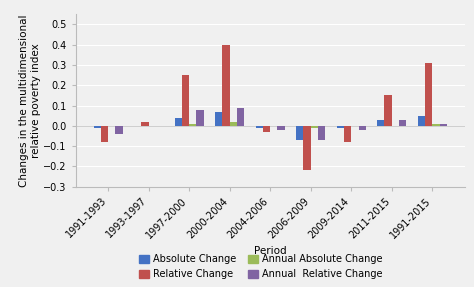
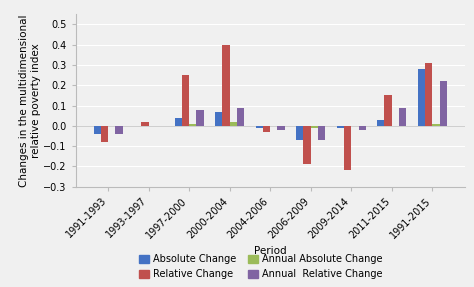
Absolute Change/1991-1993: -0.01 -> -0.04
Relative Change/2006-2009: -0.22 -> -0.19
Relative Change/2009-2014: -0.08 -> -0.22
Annual Relative Change/2011-2015: 0.03 -> 0.09
Absolute Change/1991-2015: 0.05 -> 0.28
Annual Relative Change/1991-2015: 0.01 -> 0.22
